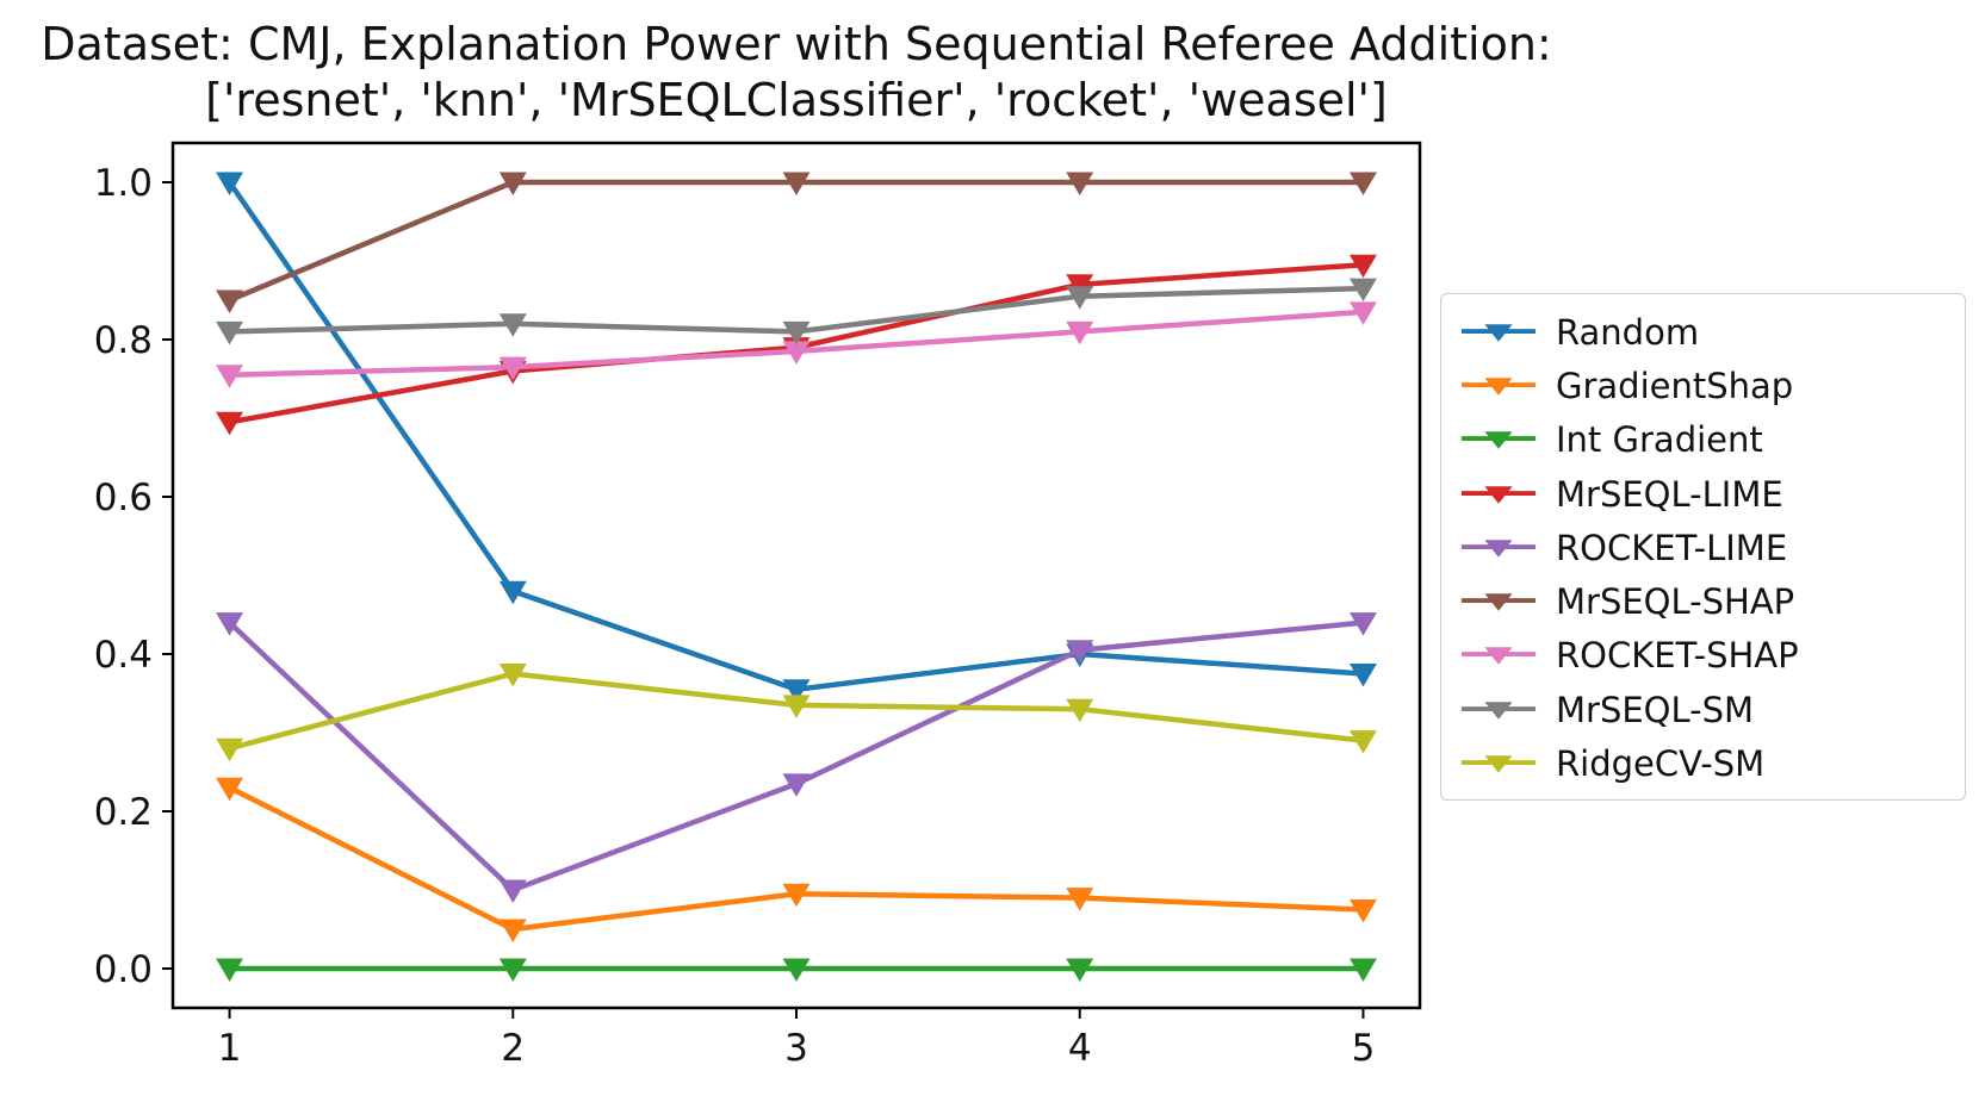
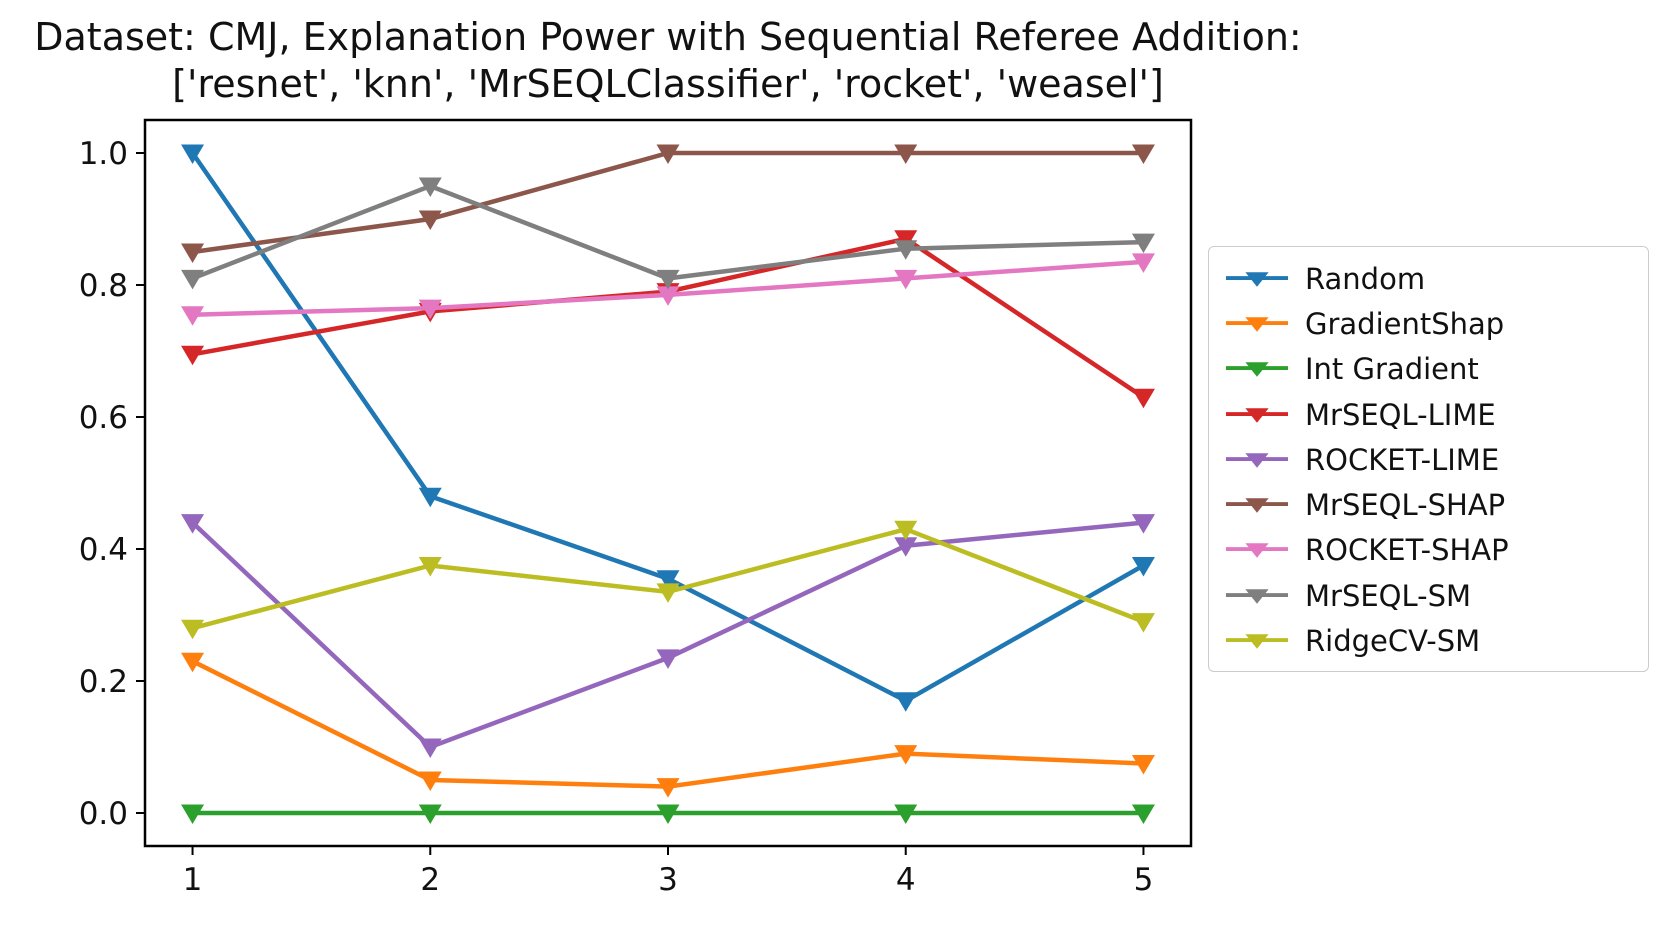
MrSEQL-SHAP/2: 1.00 -> 0.90
MrSEQL-SM/2: 0.82 -> 0.95
GradientShap/3: 0.10 -> 0.04
Random/4: 0.40 -> 0.17
RidgeCV-SM/4: 0.33 -> 0.43
MrSEQL-LIME/5: 0.90 -> 0.63
